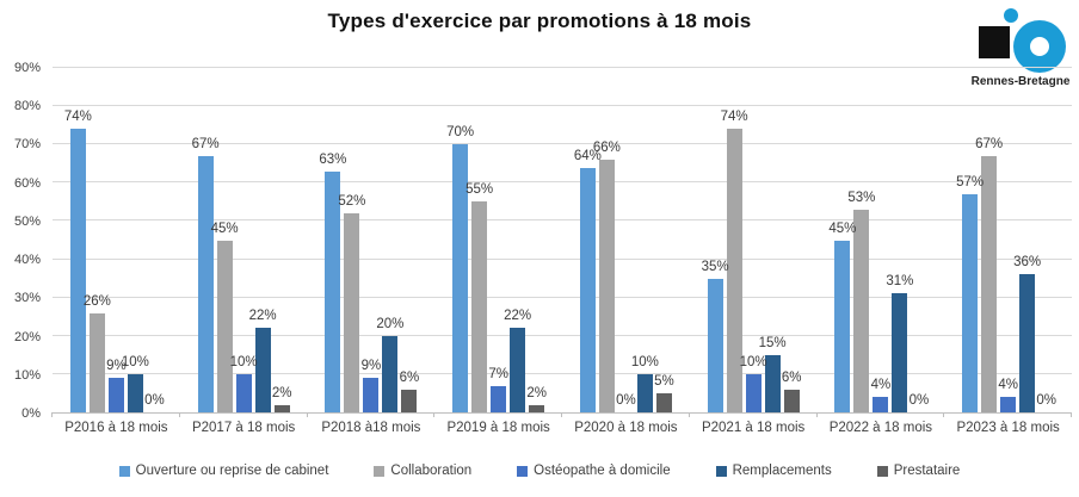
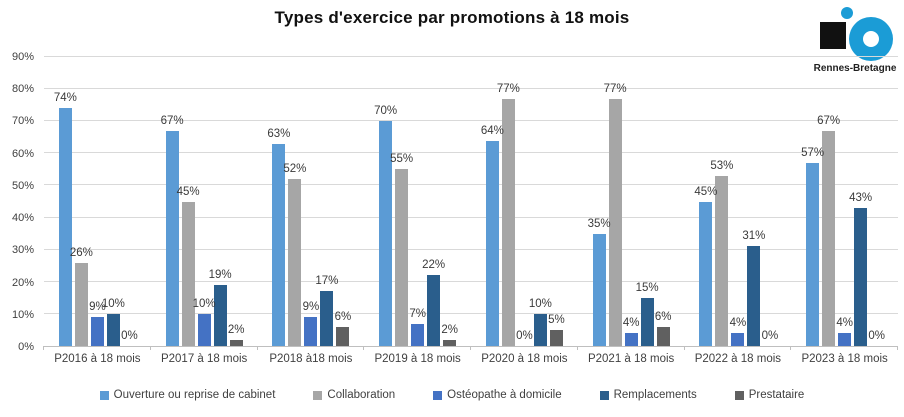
Remplacements/P2017 à 18 mois: 22% -> 19%
Remplacements/P2018 à18 mois: 20% -> 17%
Collaboration/P2020 à 18 mois: 66% -> 77%
Collaboration/P2021 à 18 mois: 74% -> 77%
Ostéopathe à domicile/P2021 à 18 mois: 10% -> 4%
Remplacements/P2023 à 18 mois: 36% -> 43%
